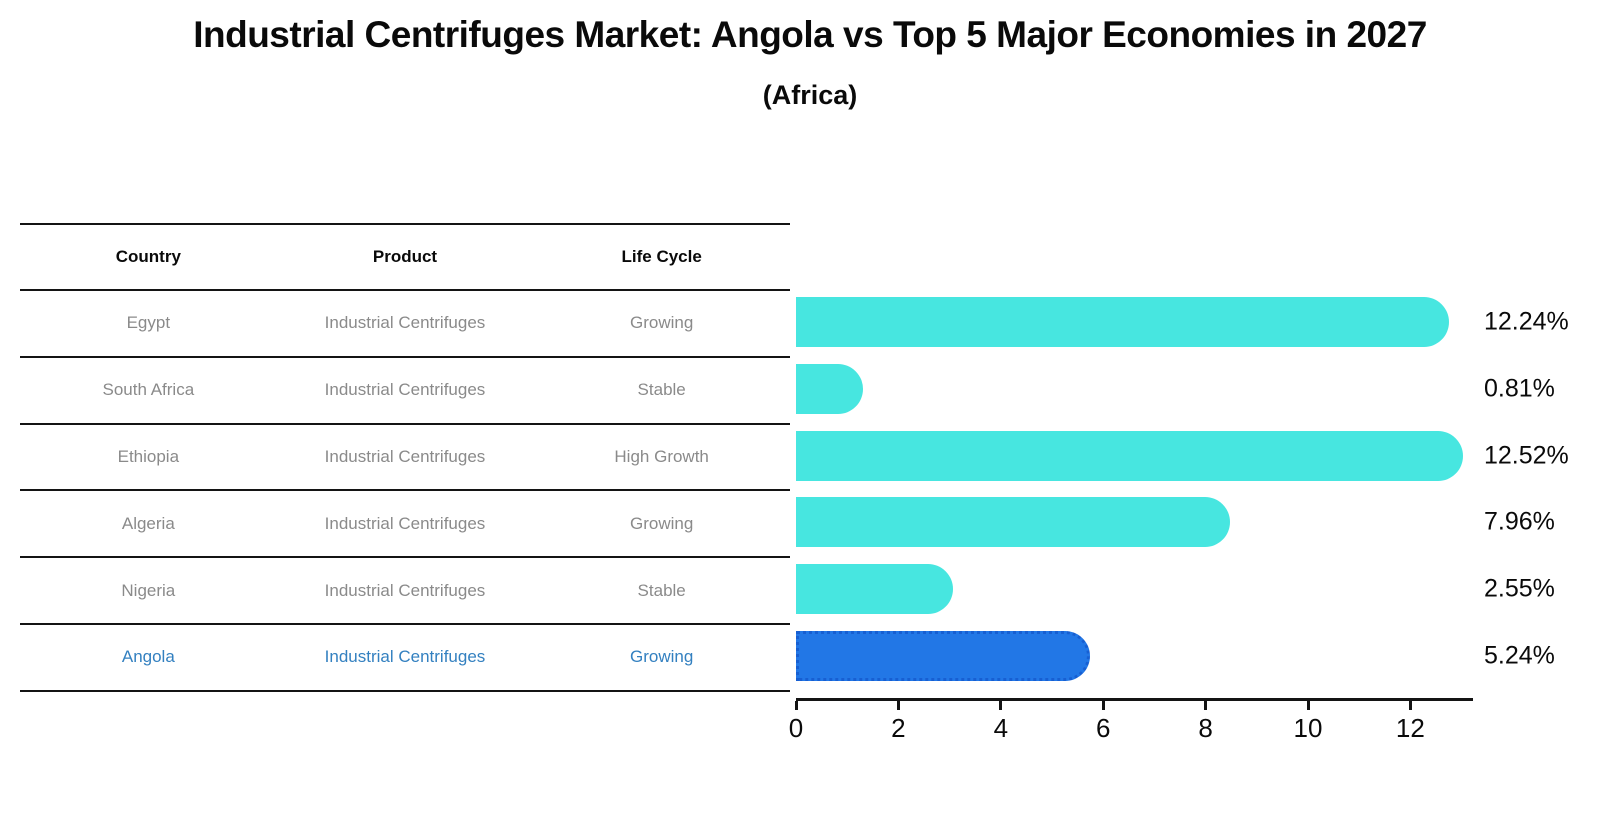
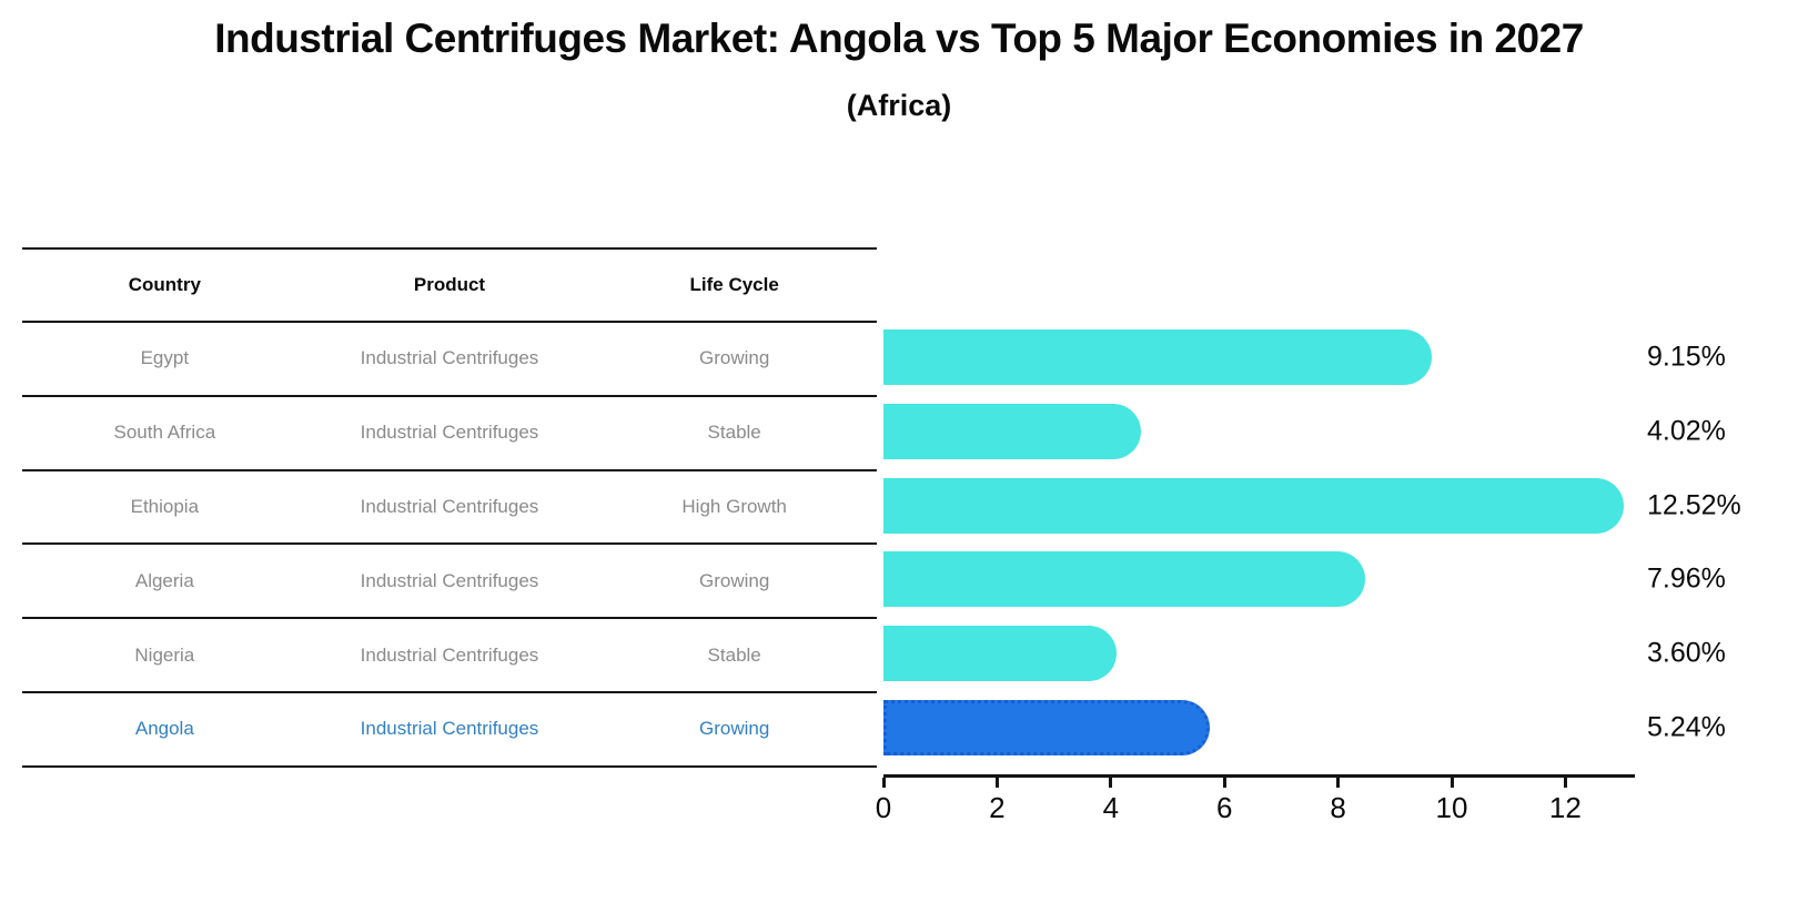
Egypt: 12.24% -> 9.15%
South Africa: 0.81% -> 4.02%
Nigeria: 2.55% -> 3.60%
